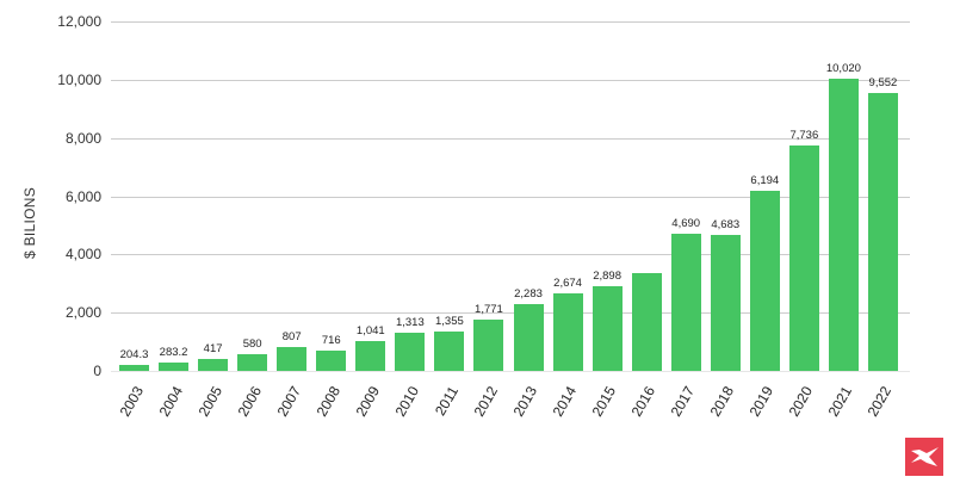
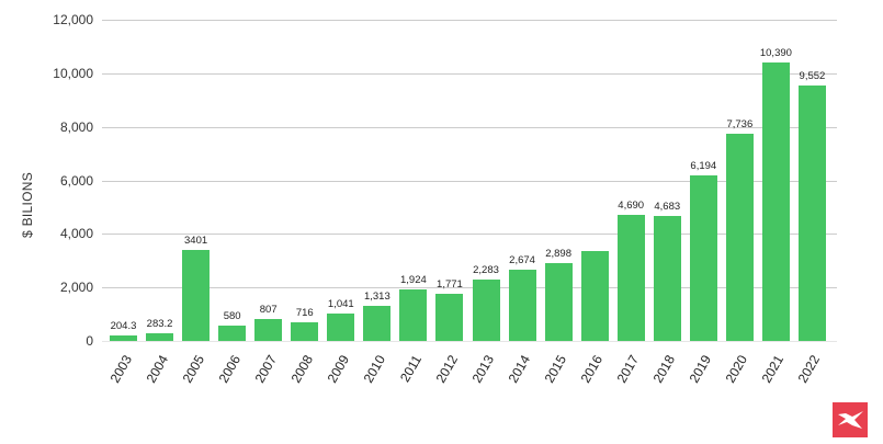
2005: 417 -> 3401
2011: 1,355 -> 1,924
2021: 10,020 -> 10,390
